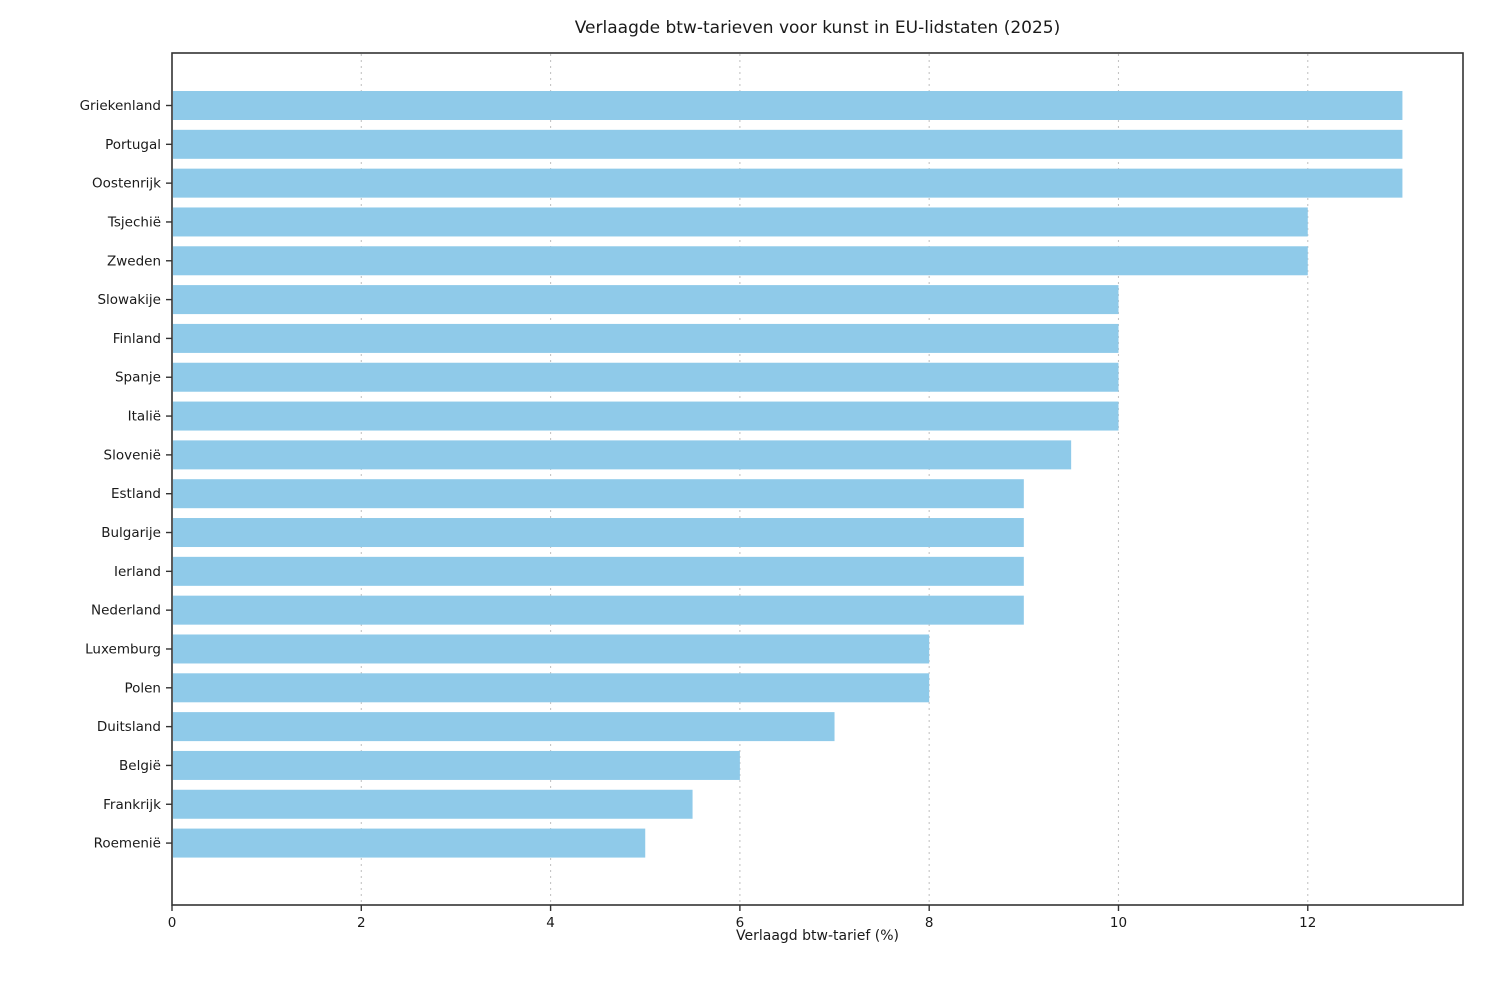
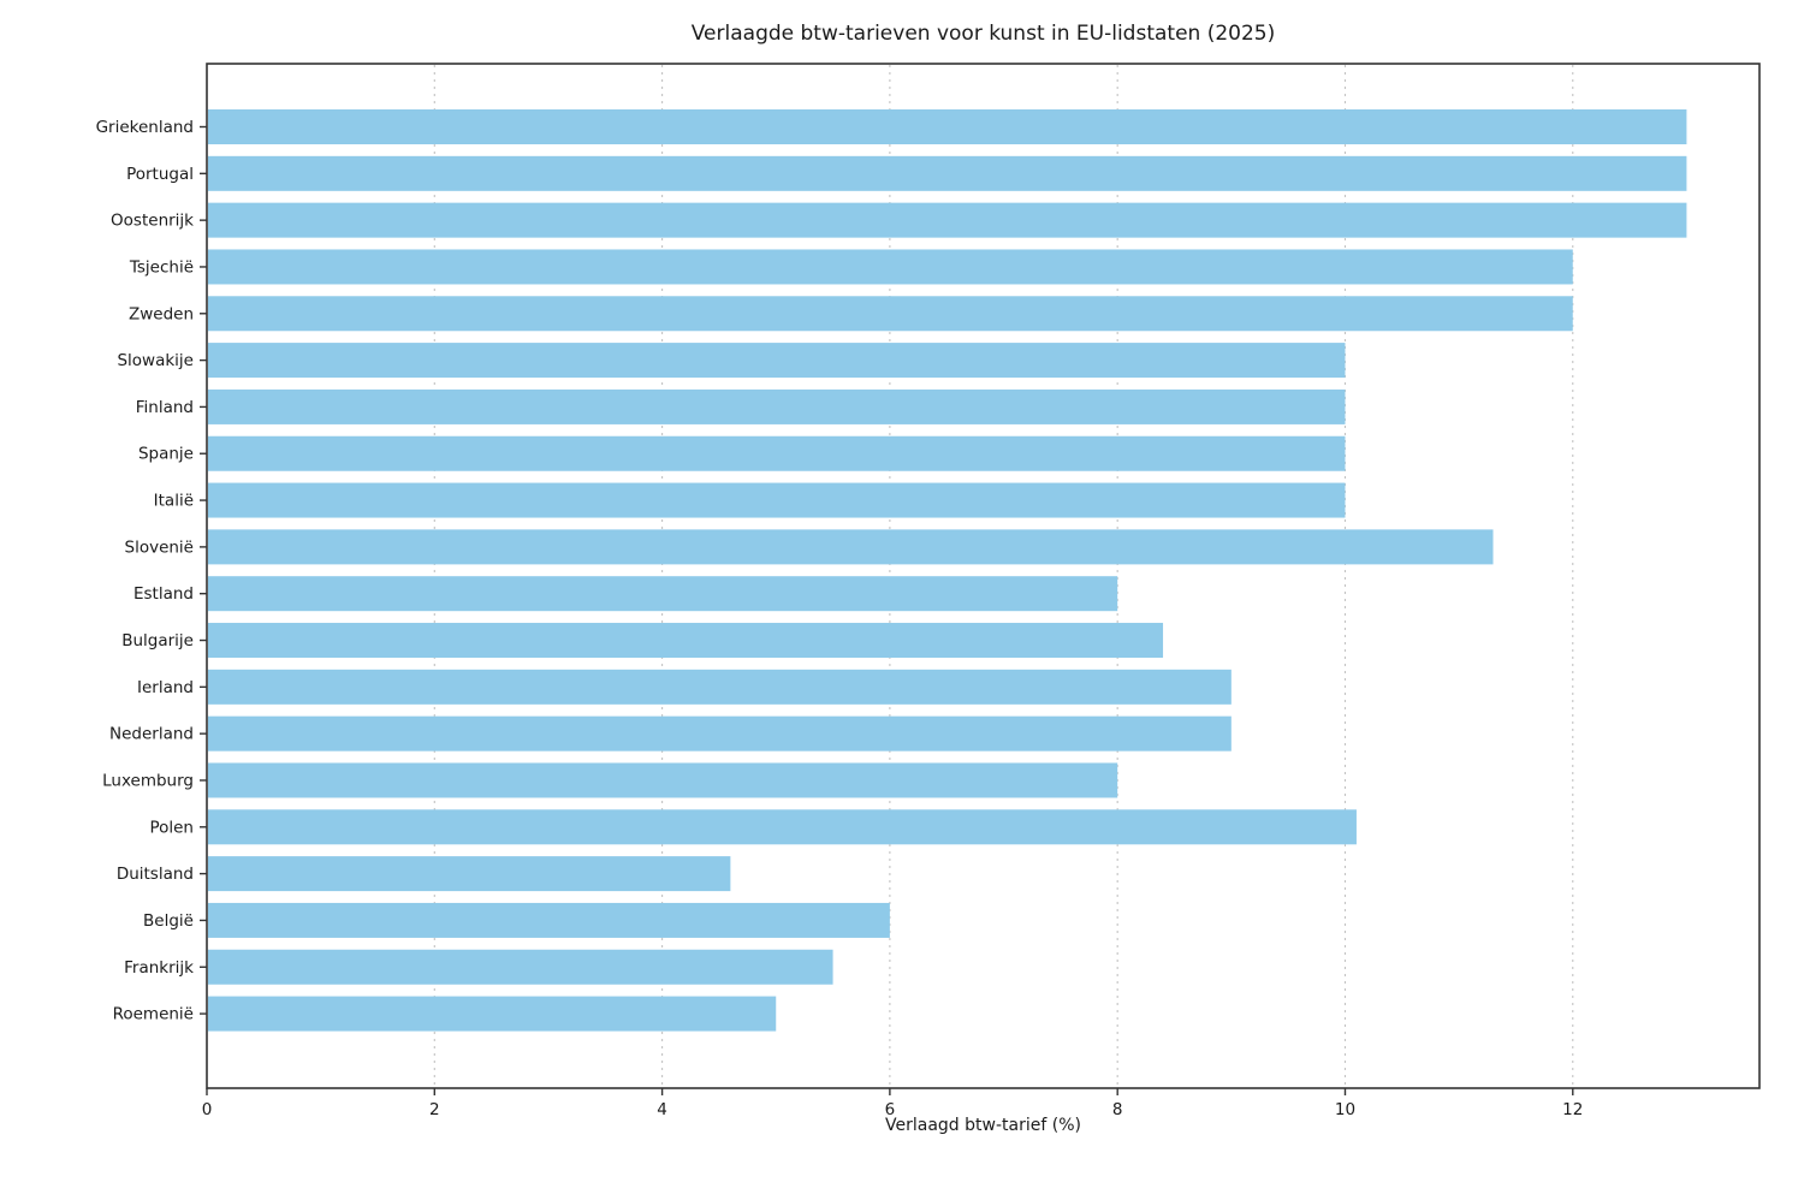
Slovenië: 9.5 -> 11.3
Estland: 9.0 -> 8.0
Bulgarije: 9.0 -> 8.4
Polen: 8.0 -> 10.1
Duitsland: 7.0 -> 4.6
